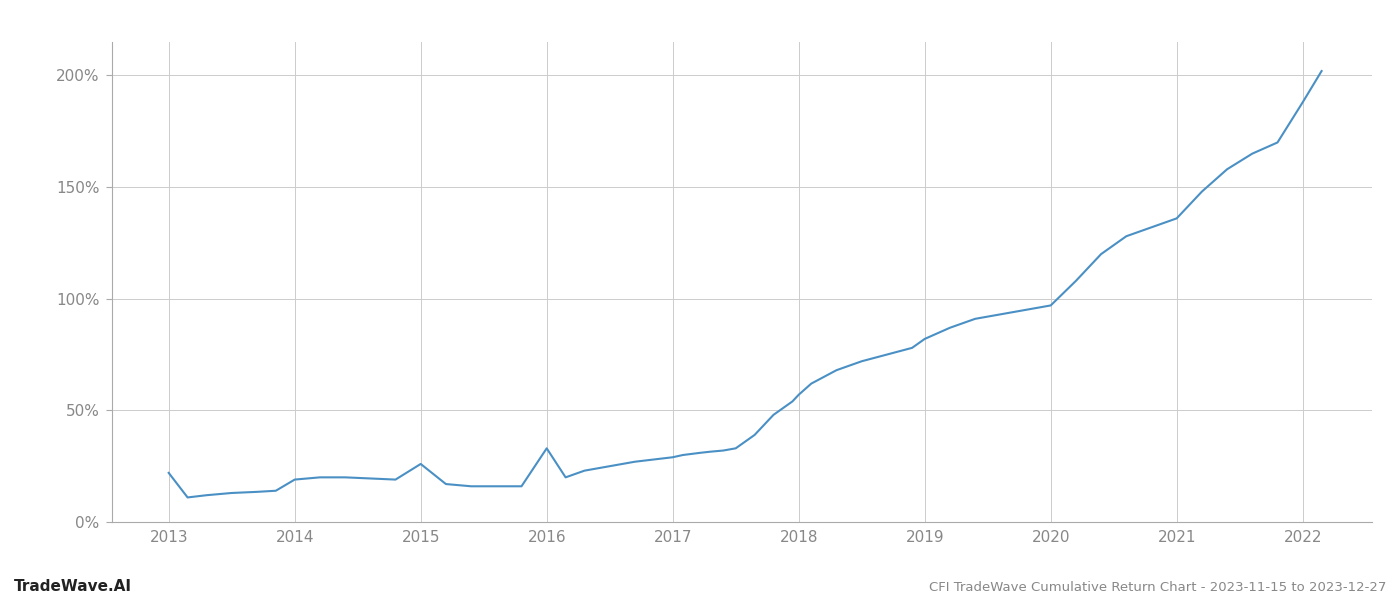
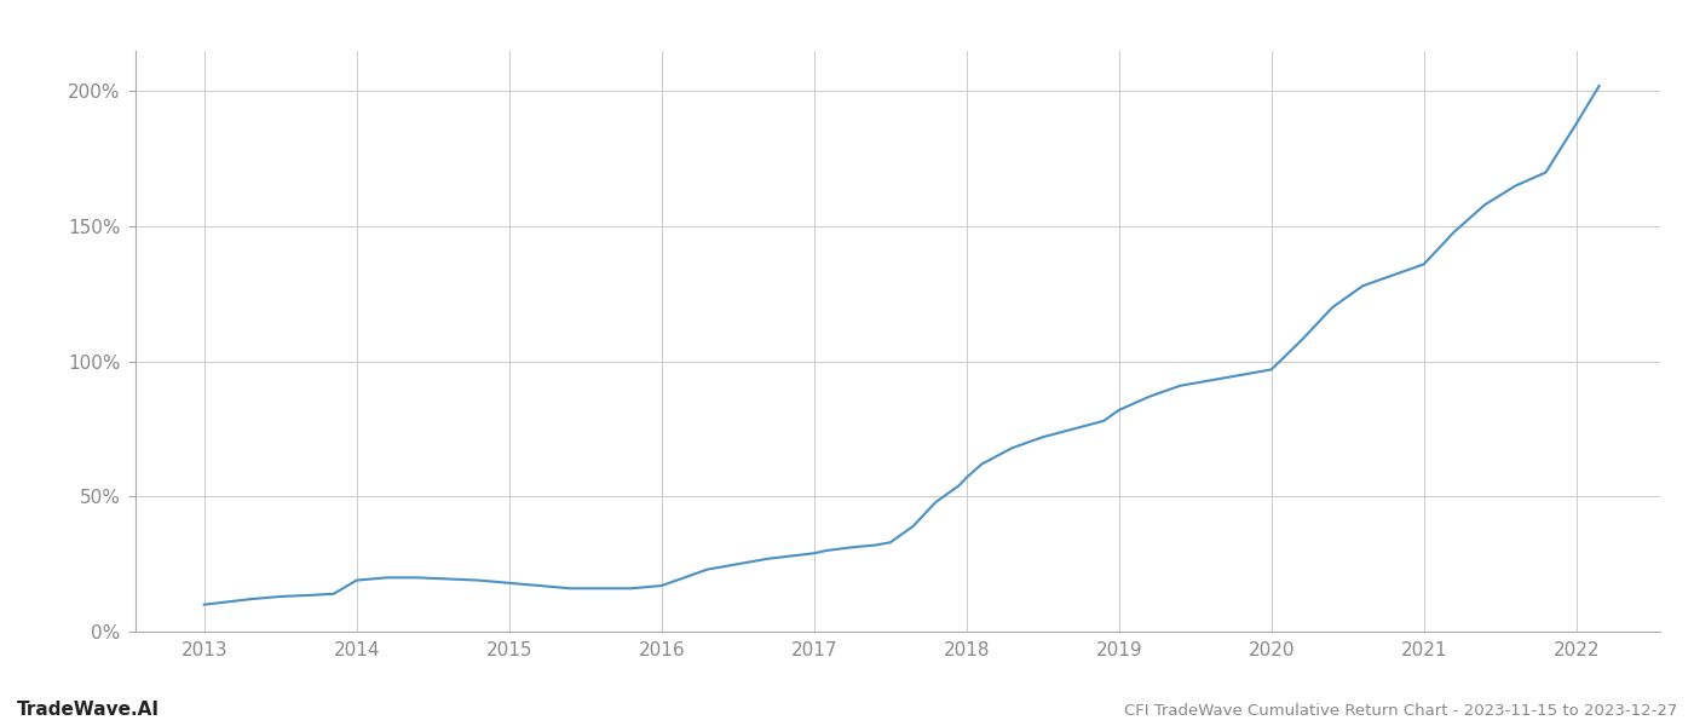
2013: 22.0% -> 10.0%
2015: 26.0% -> 18.0%
2016: 33.0% -> 17.0%
